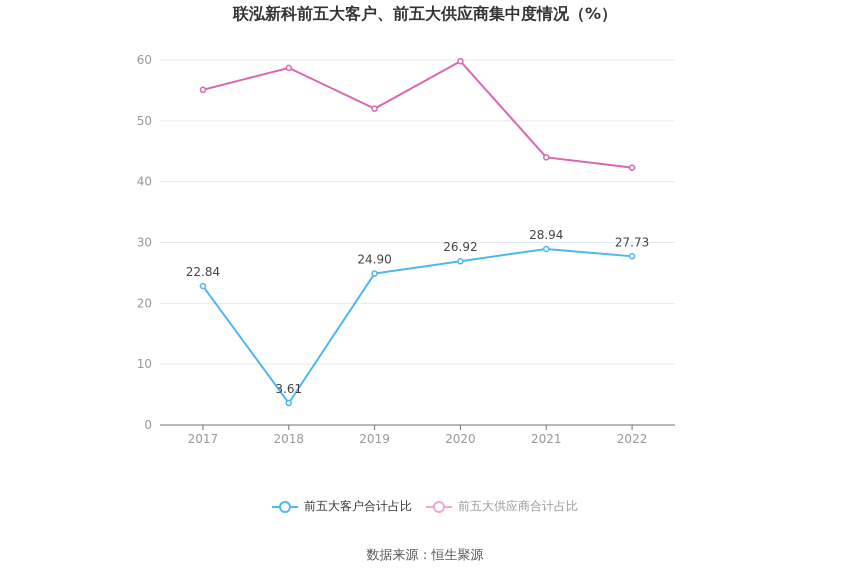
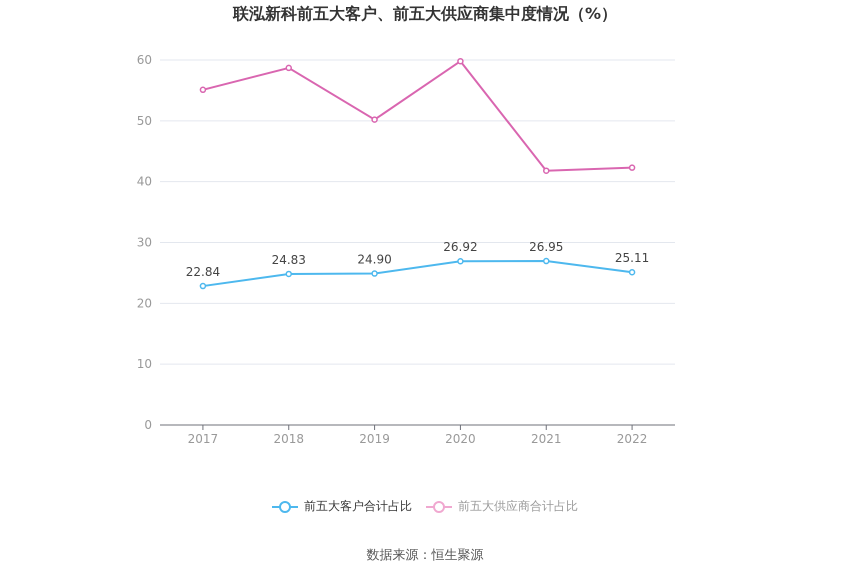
前五大客户合计占比/2018: 3.61 -> 24.83
前五大供应商合计占比/2019: 52 -> 50
前五大客户合计占比/2021: 28.94 -> 26.95
前五大供应商合计占比/2021: 44 -> 42
前五大客户合计占比/2022: 27.73 -> 25.11
